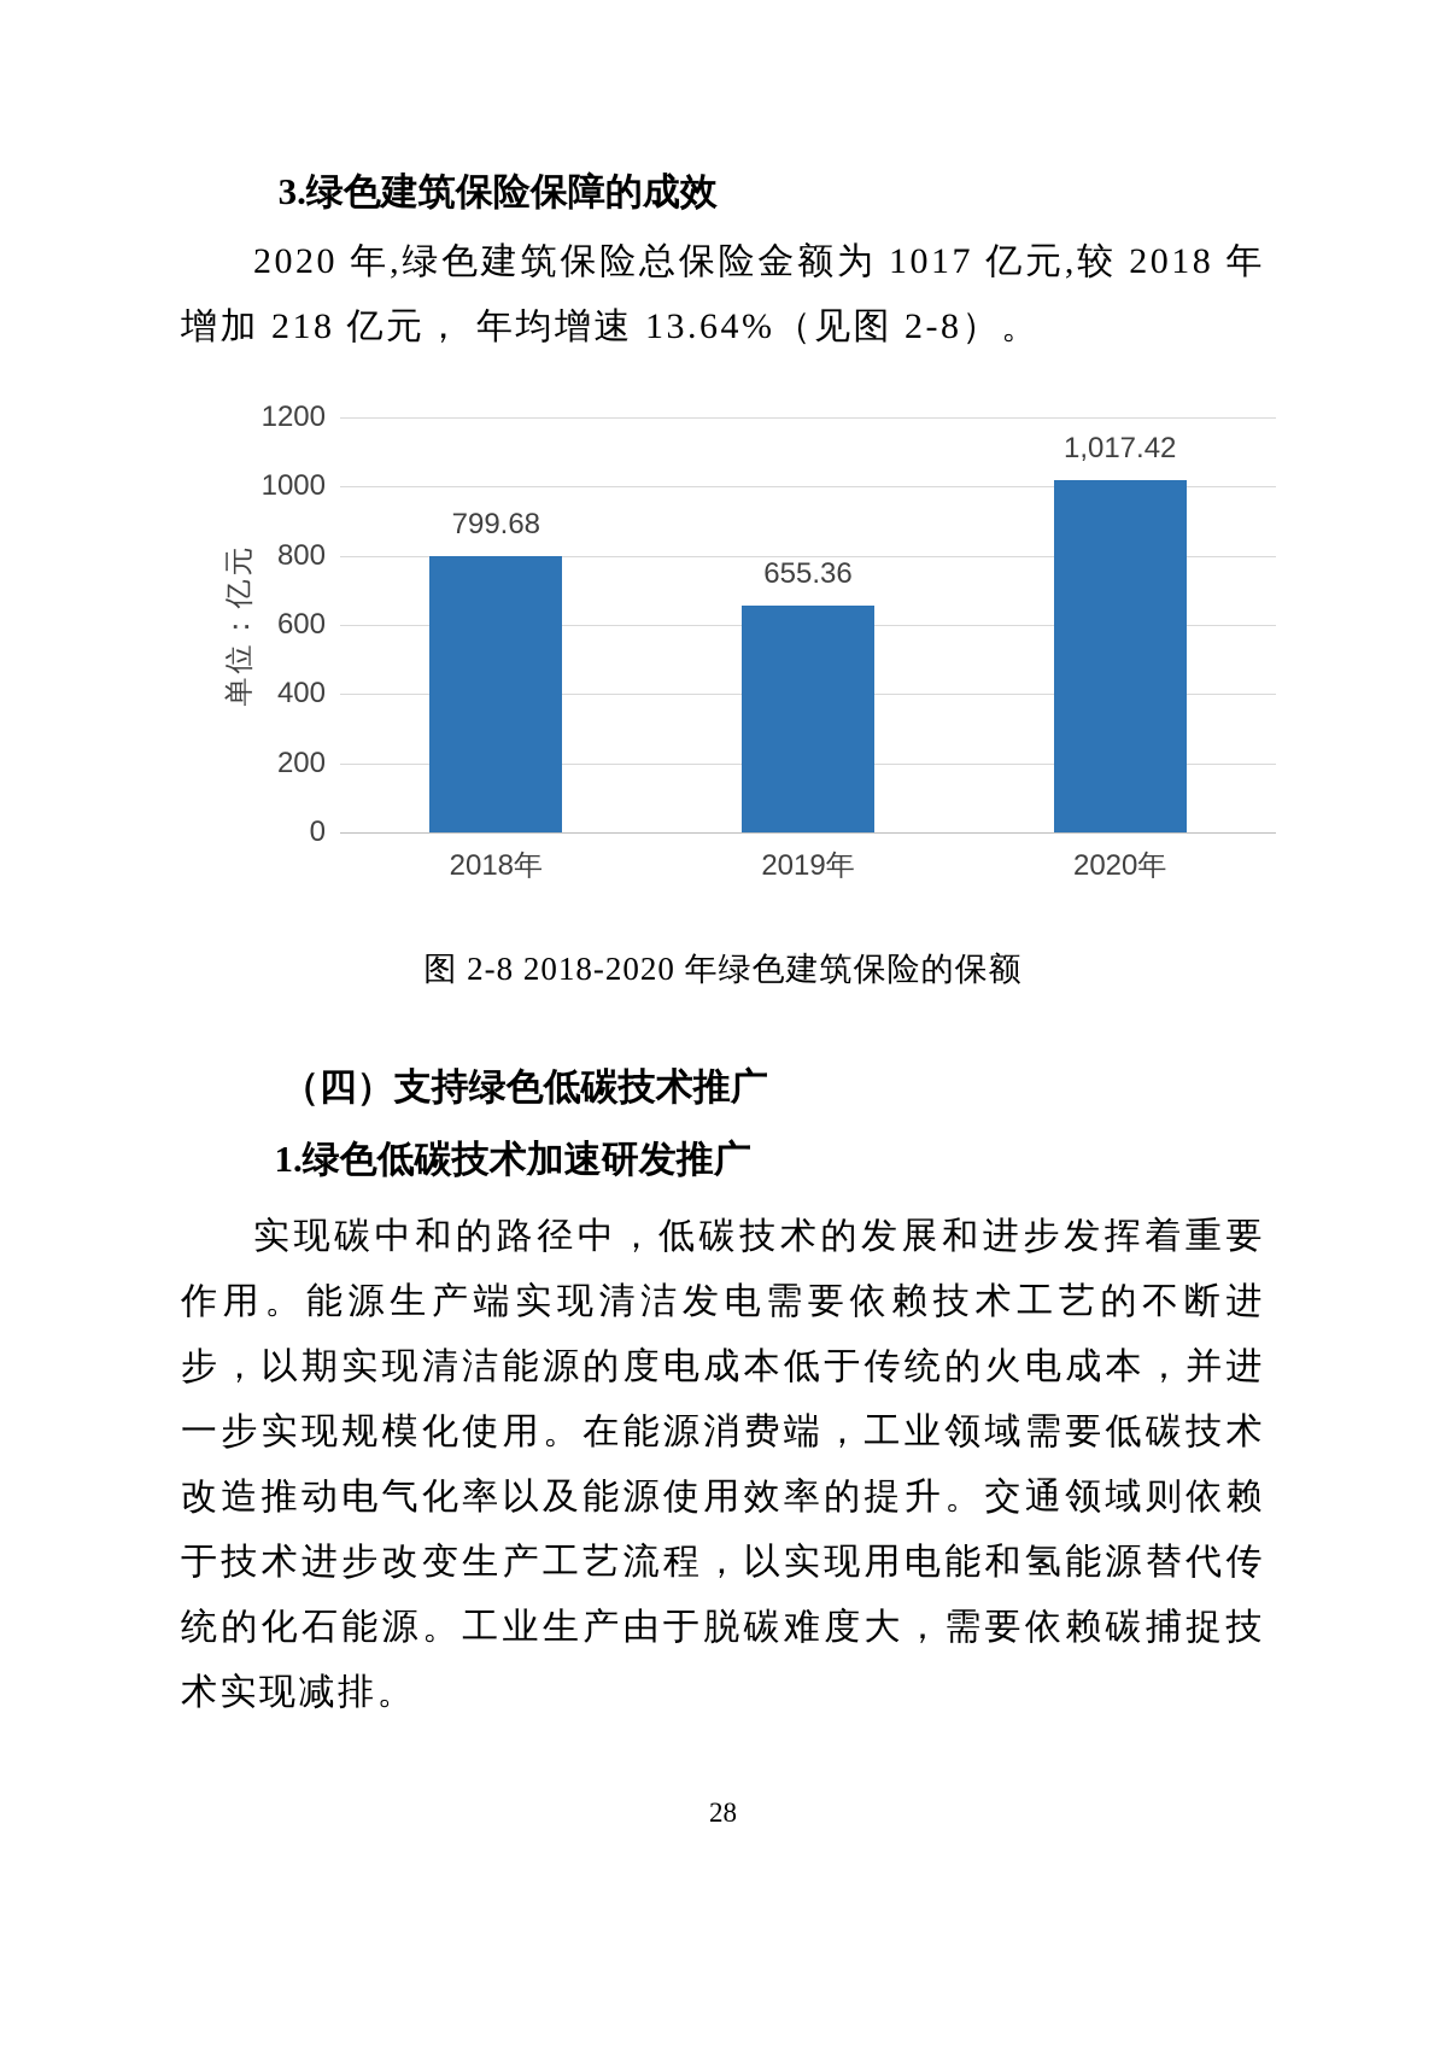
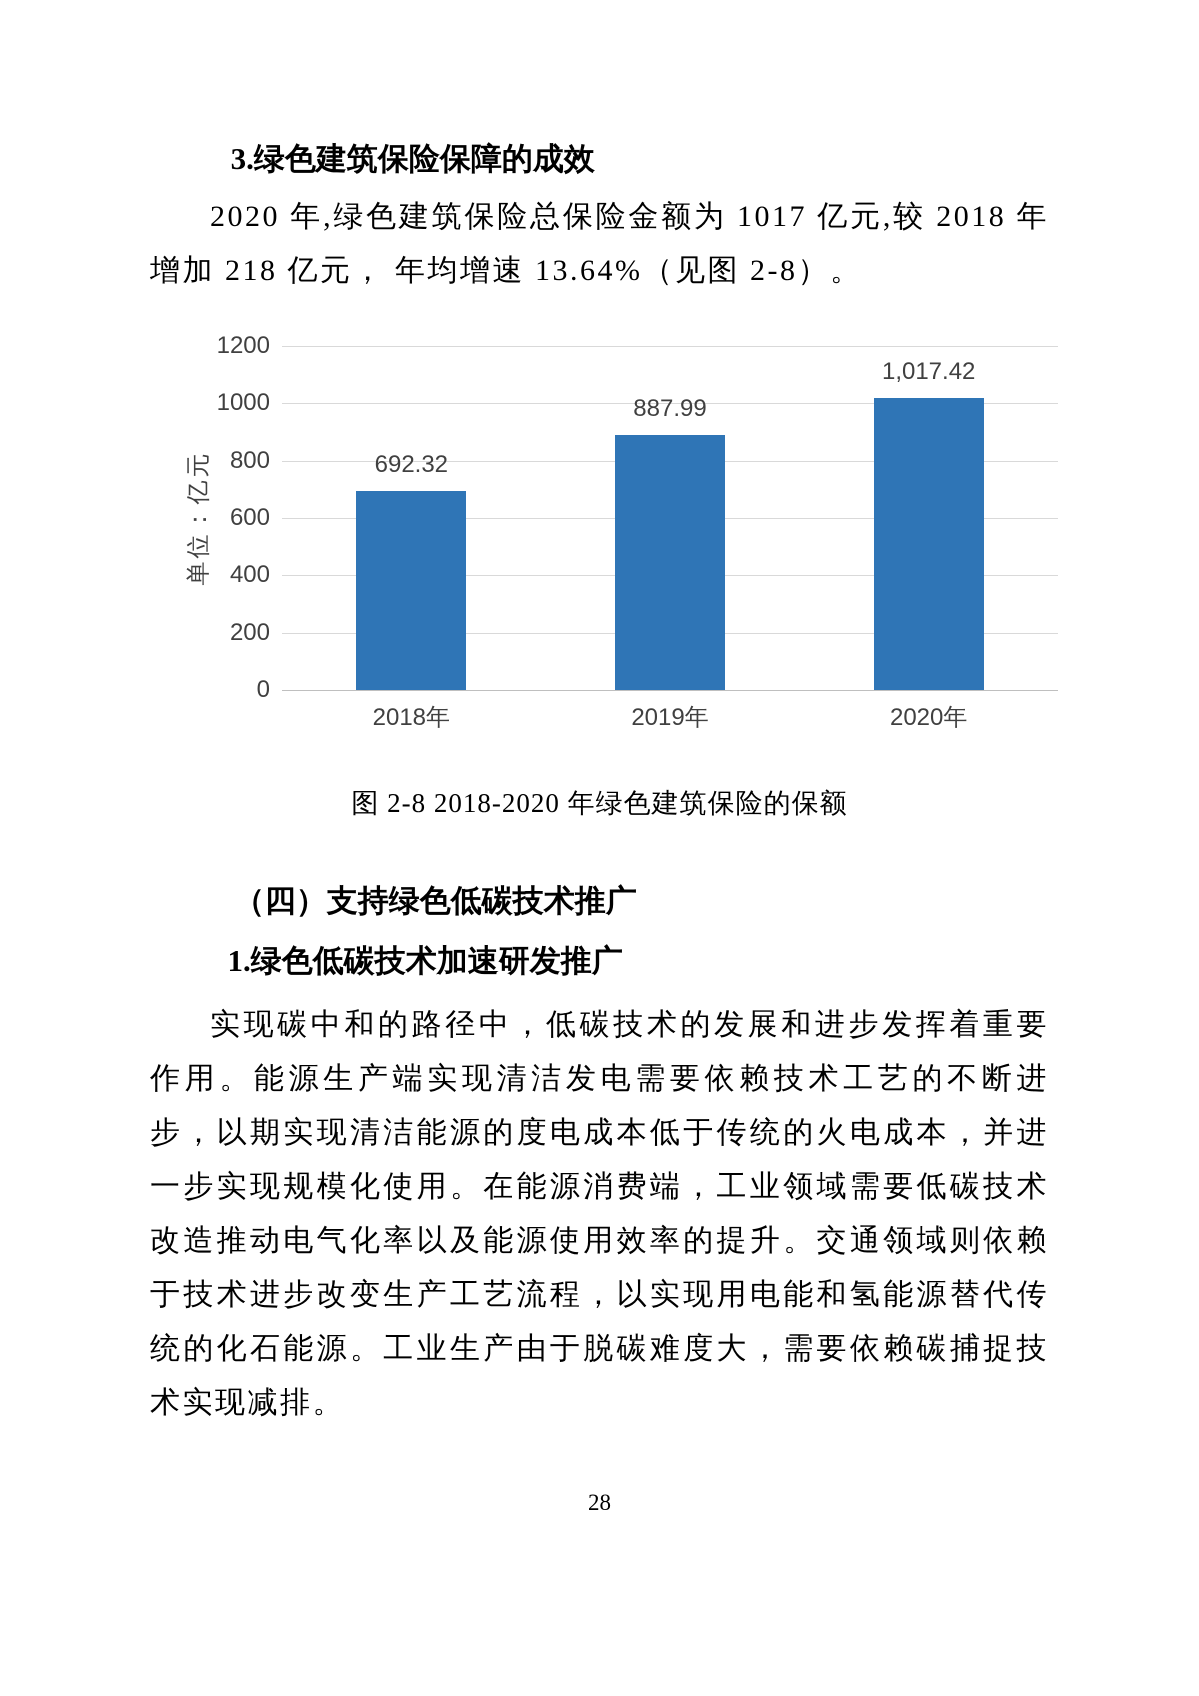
2018年: 799.68 -> 692.32
2019年: 655.36 -> 887.99
